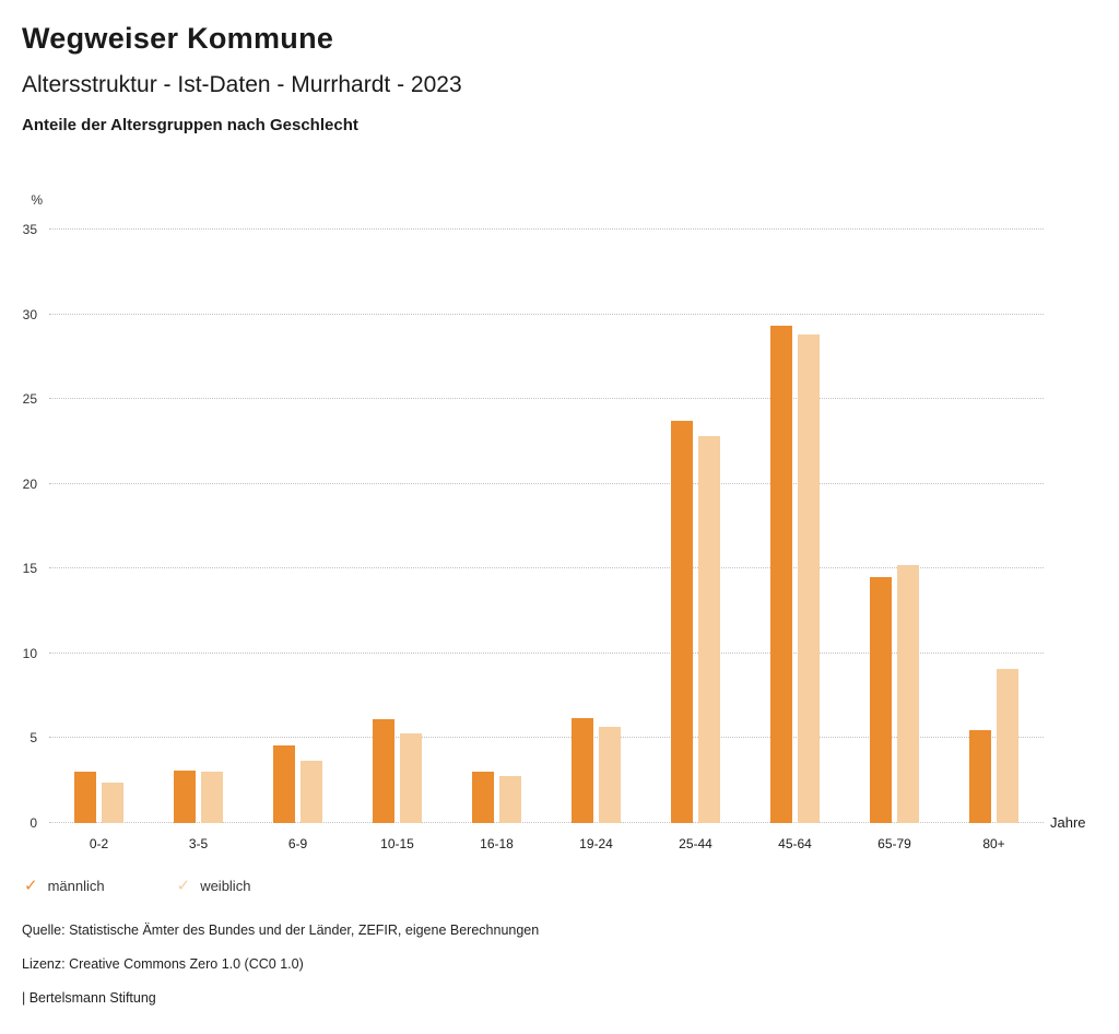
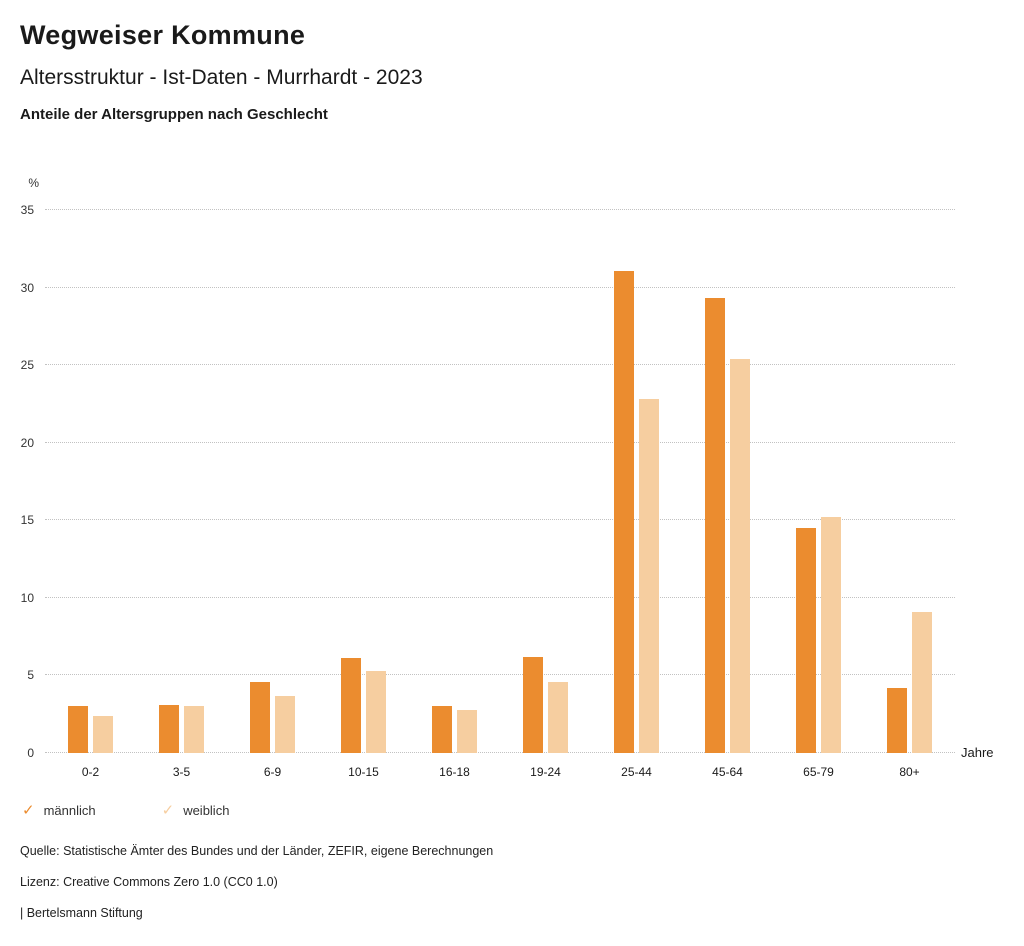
weiblich/19-24: 5.7 -> 4.6
männlich/25-44: 23.7 -> 31.1
weiblich/45-64: 28.8 -> 25.4
männlich/80+: 5.5 -> 4.2
